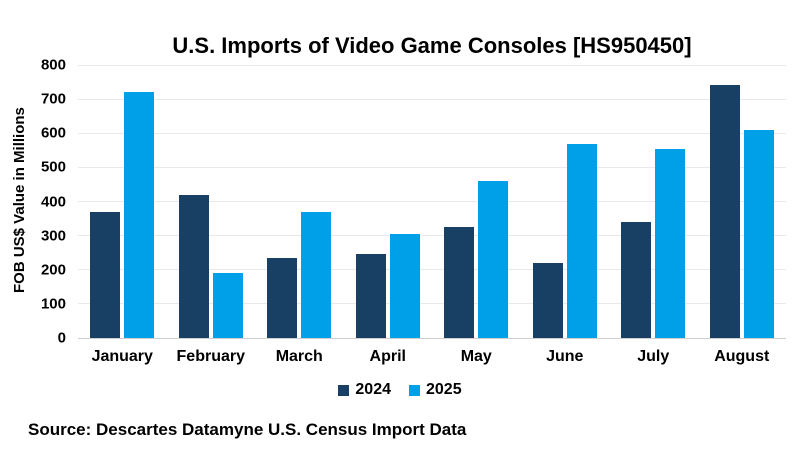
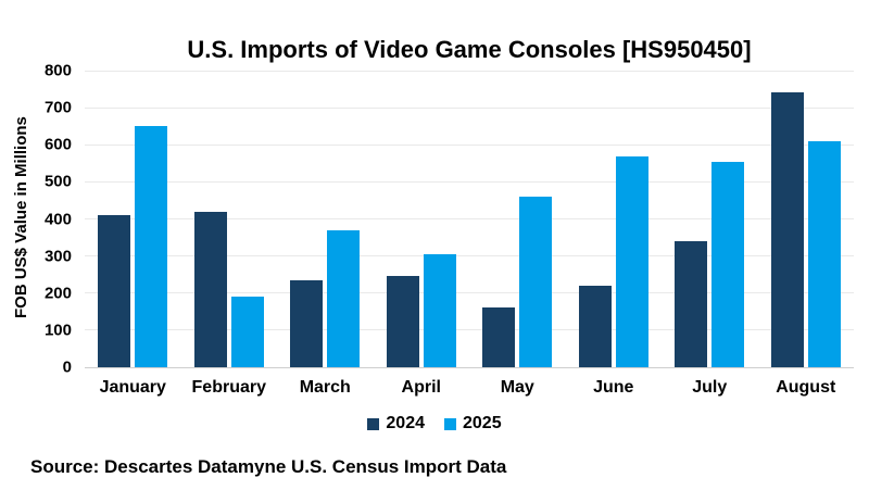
2024/January: 370 -> 410
2025/January: 720 -> 650
2024/May: 320 -> 160
